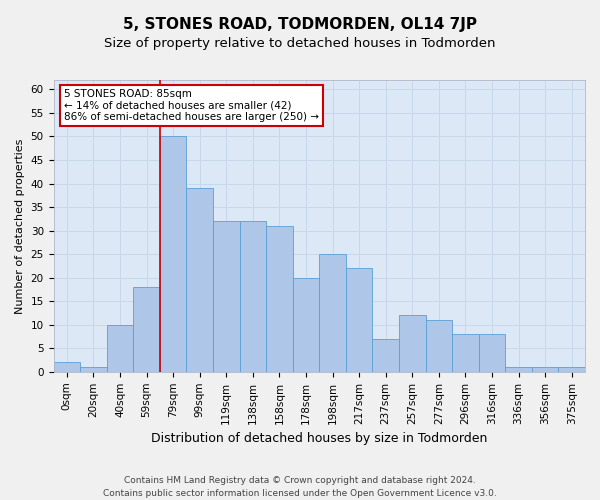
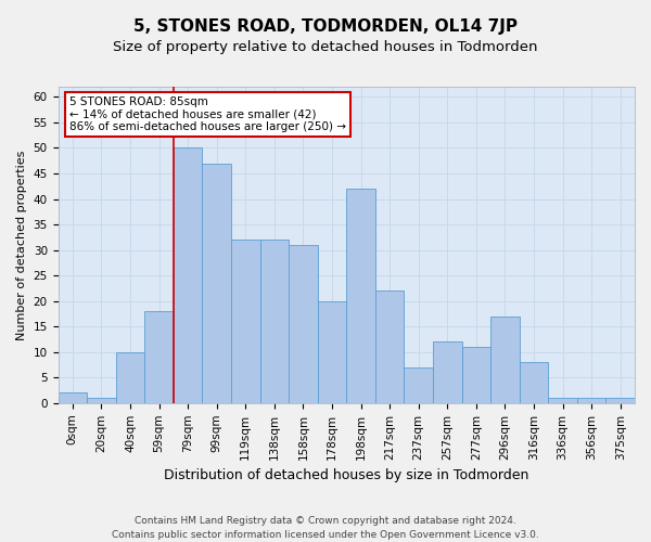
99sqm: 39 -> 47
198sqm: 25 -> 42
296sqm: 8 -> 17
